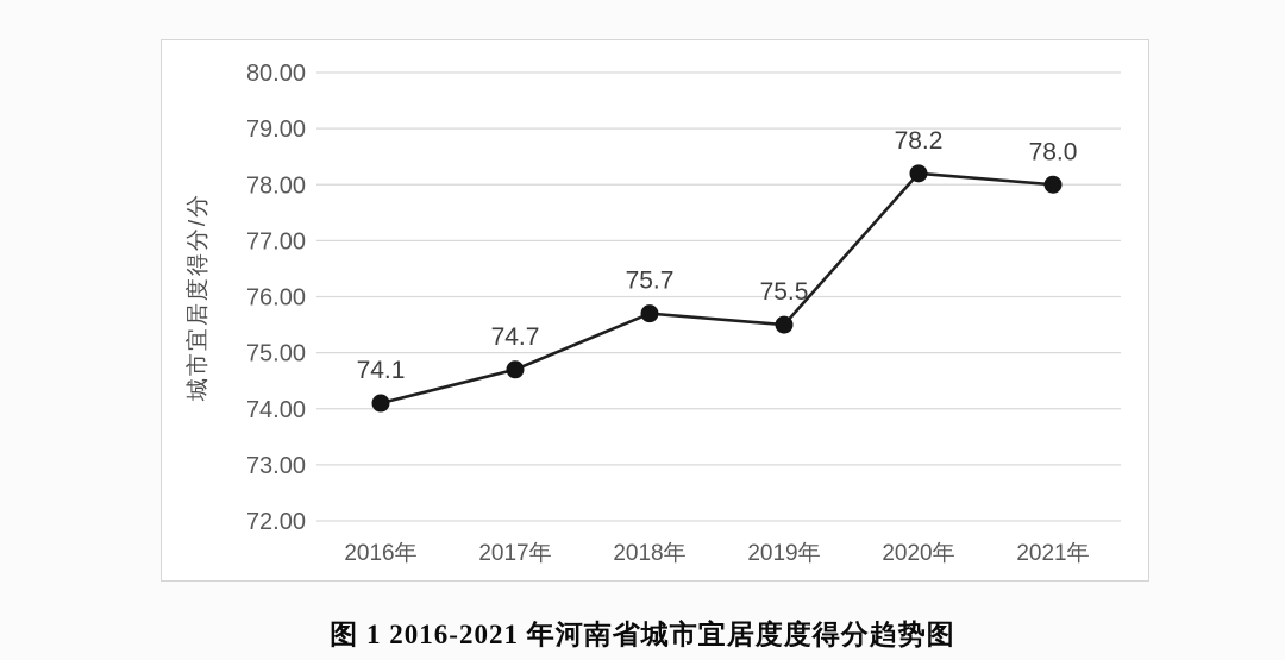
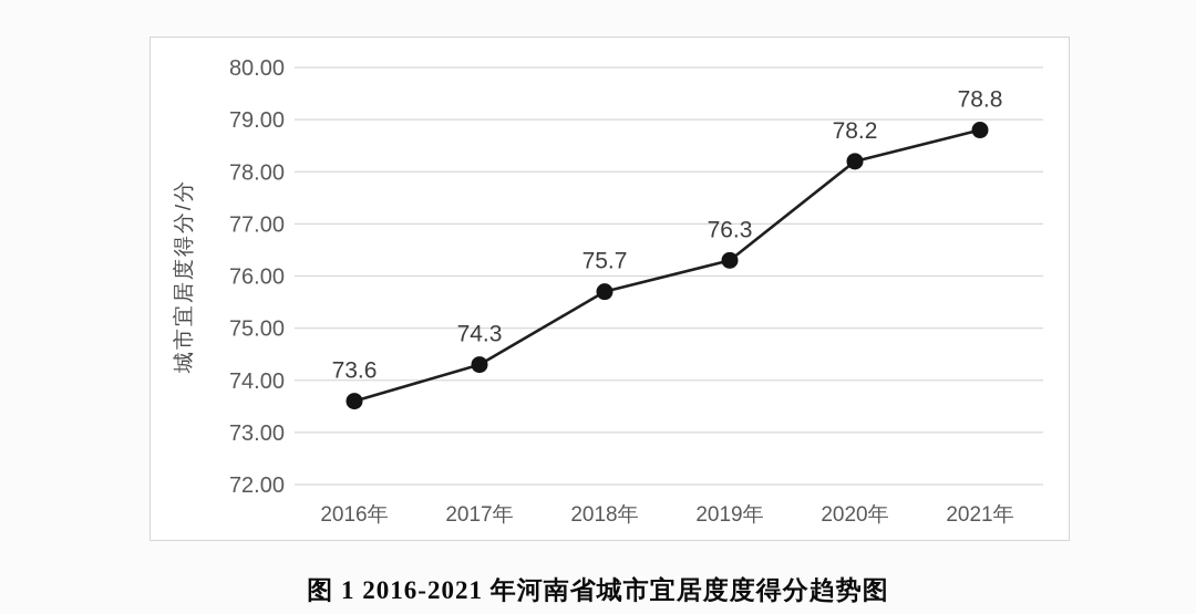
2016年: 74.1 -> 73.6
2017年: 74.7 -> 74.3
2019年: 75.5 -> 76.3
2021年: 78.0 -> 78.8
